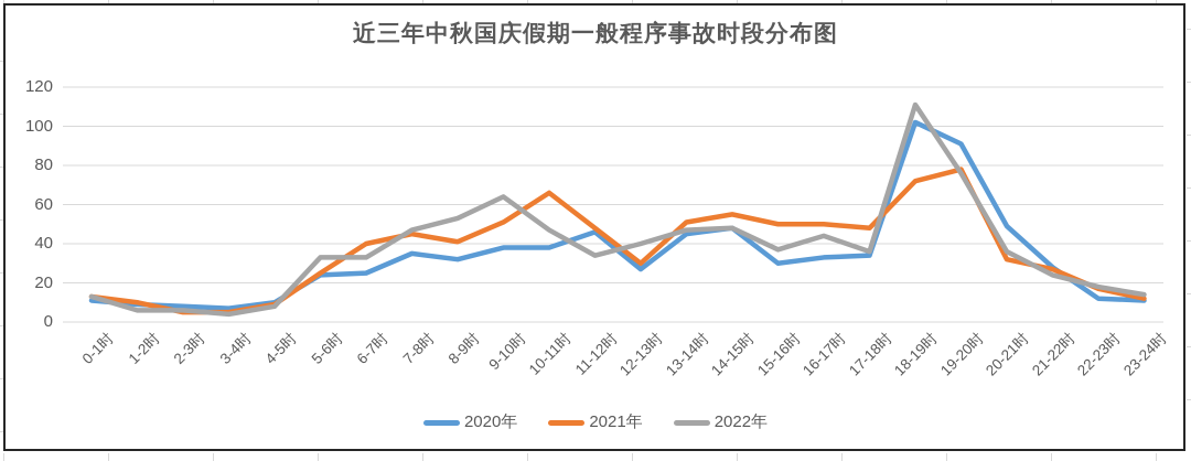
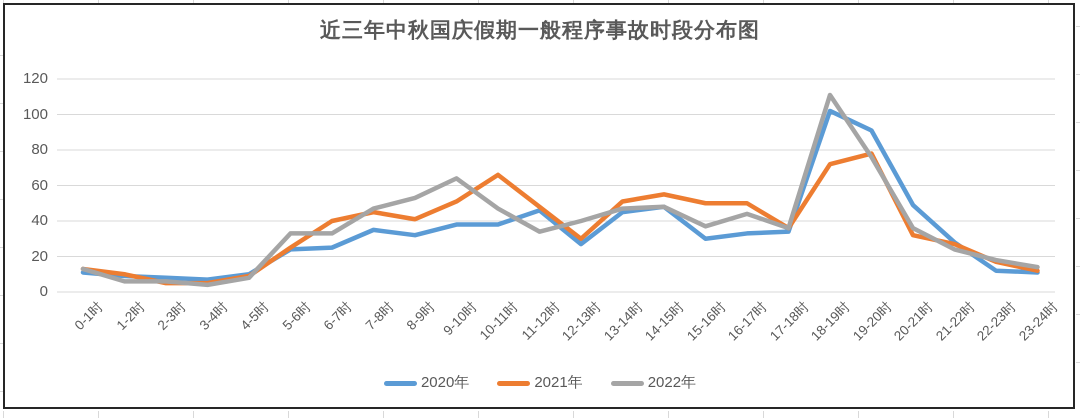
2021年/17-18时: 48 -> 36
